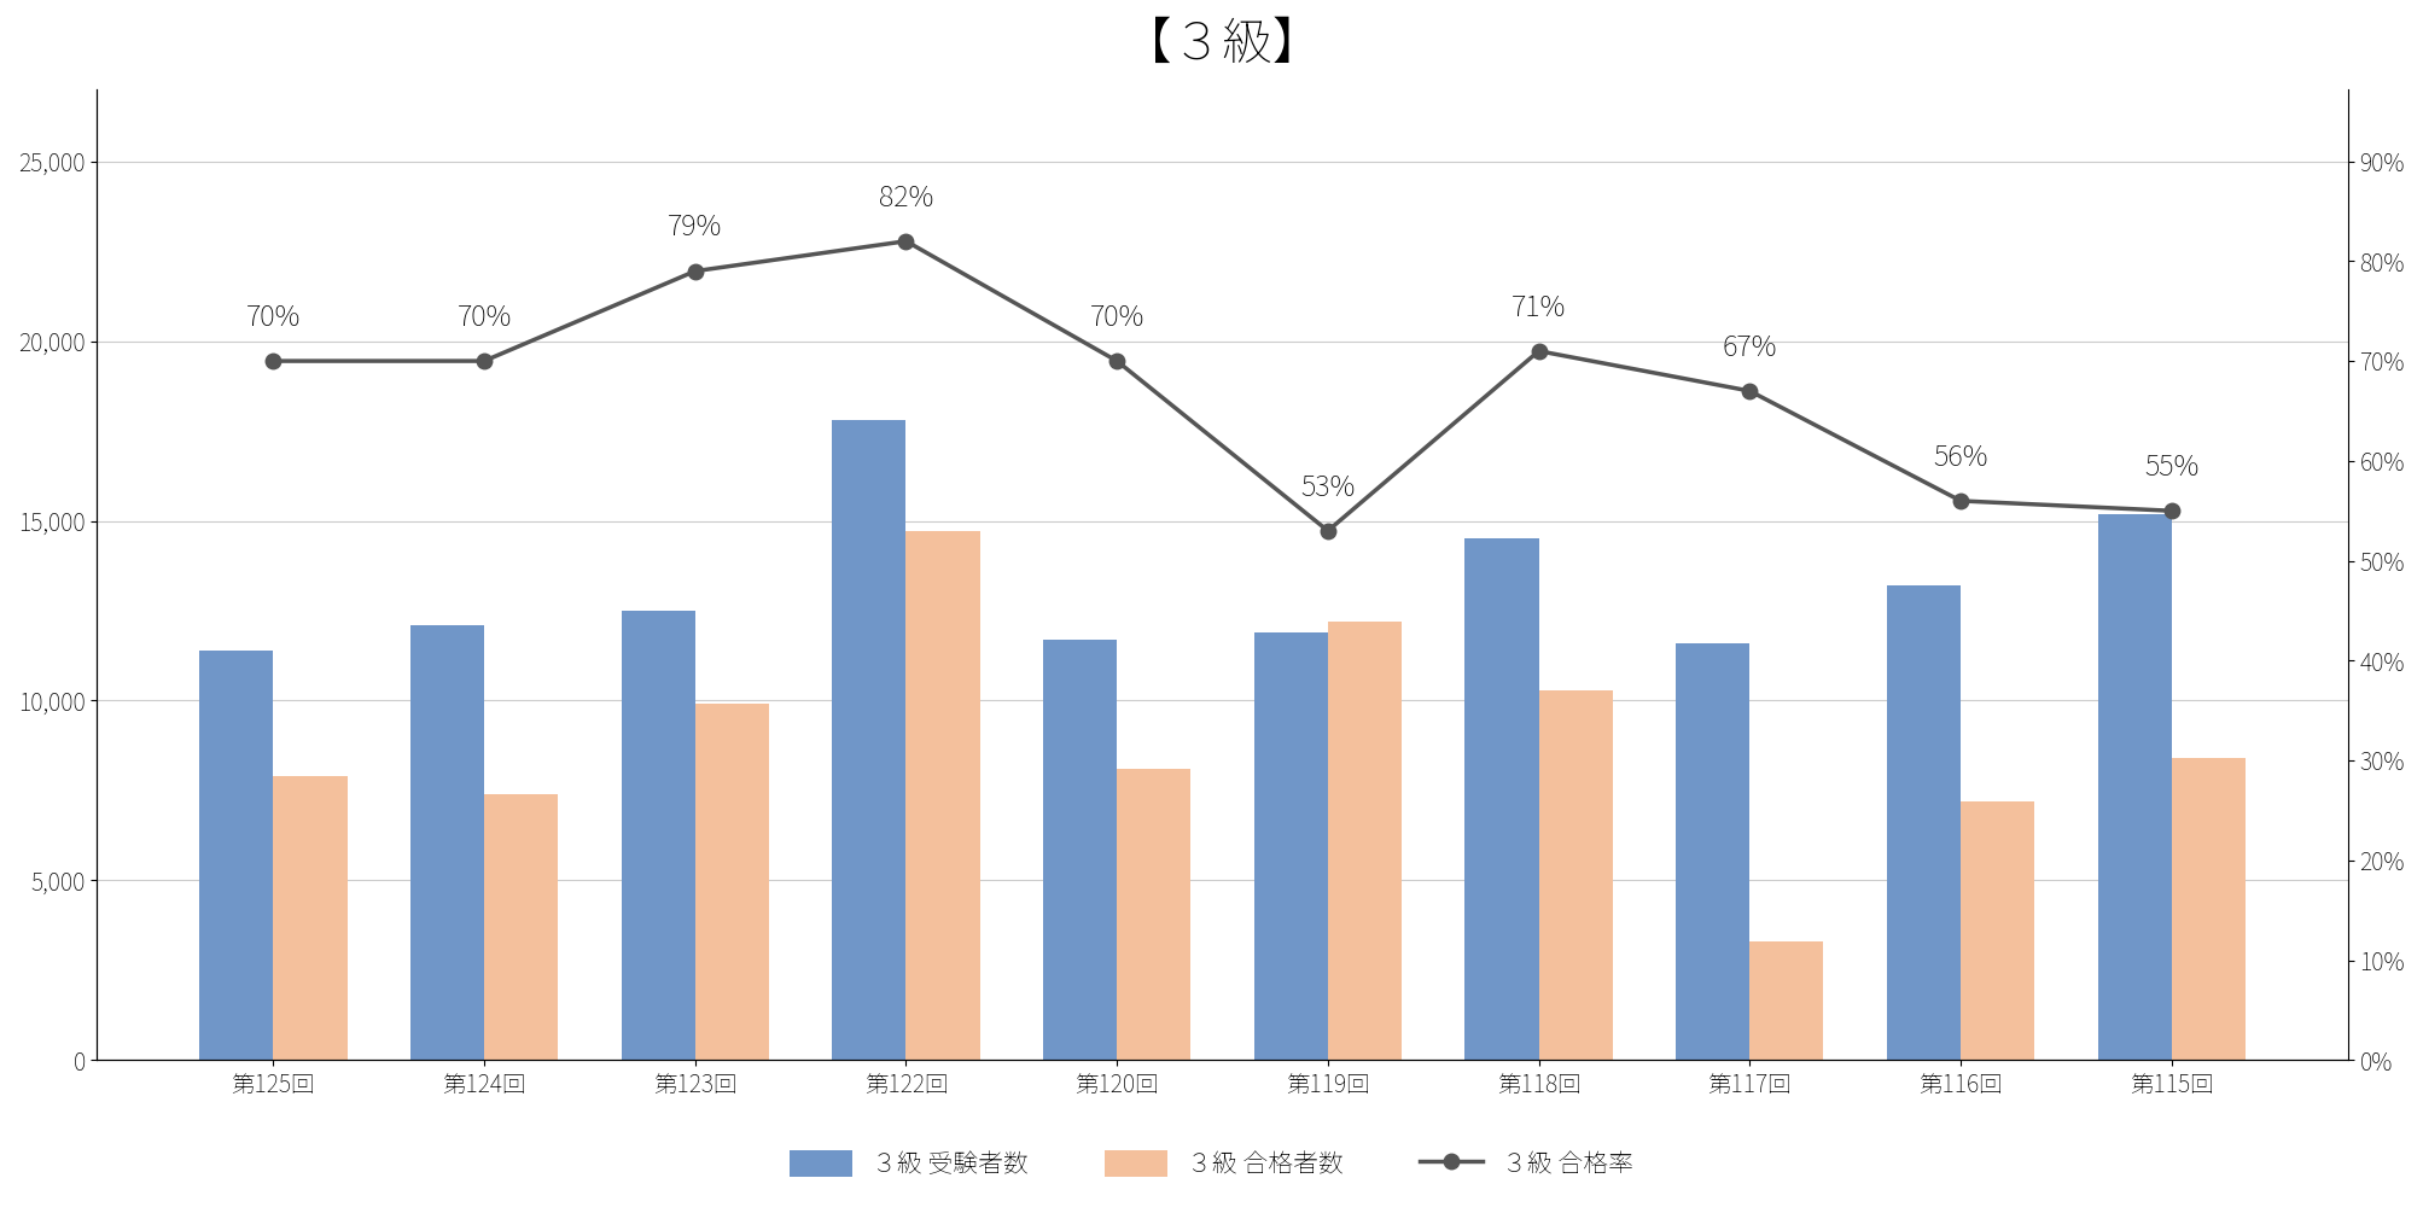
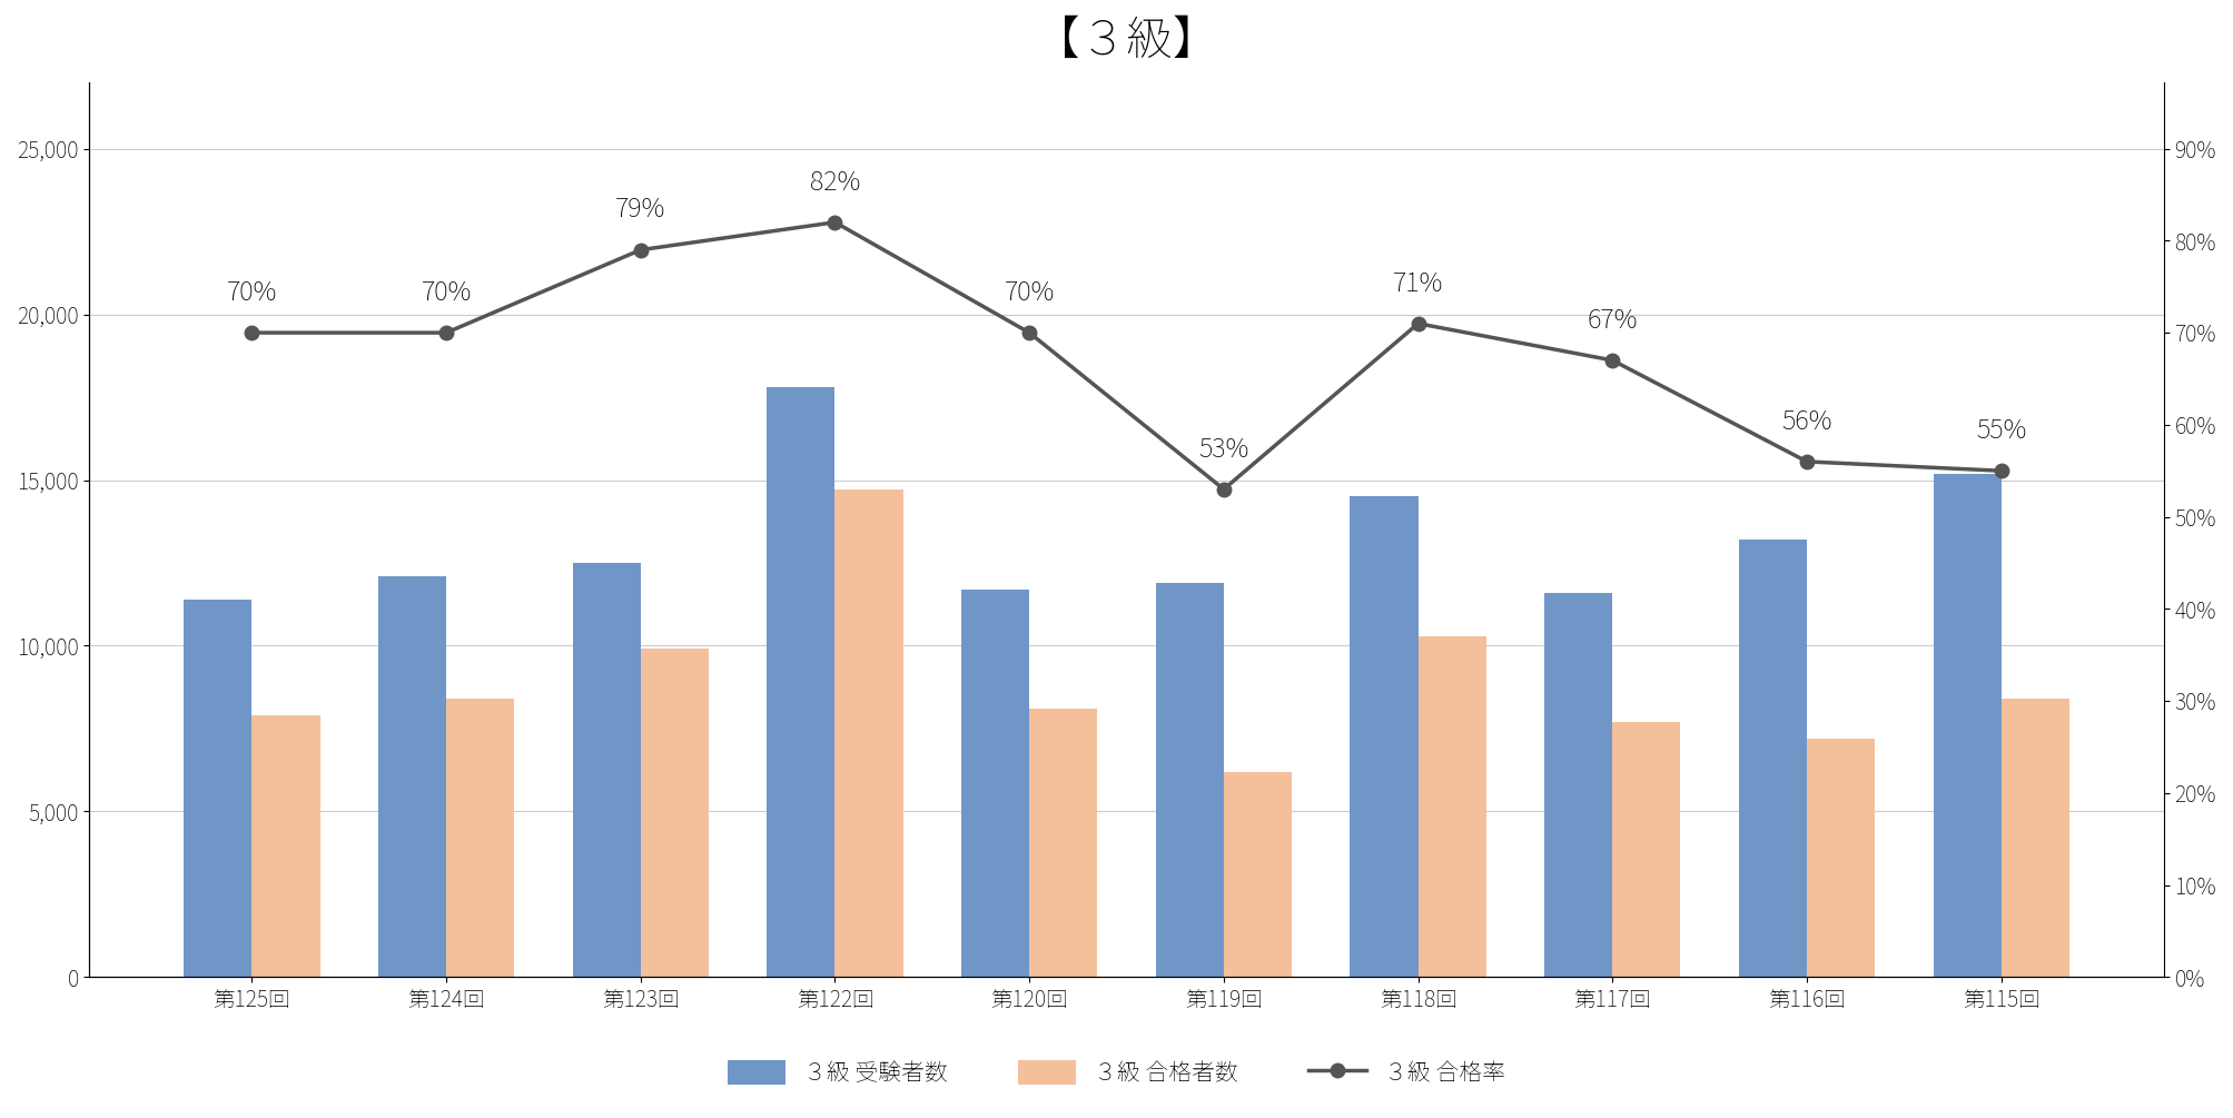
３級 合格者数/第124回: 7,400 -> 8,400
３級 合格者数/第119回: 12,200 -> 6,200
３級 合格者数/第117回: 3,300 -> 7,700
